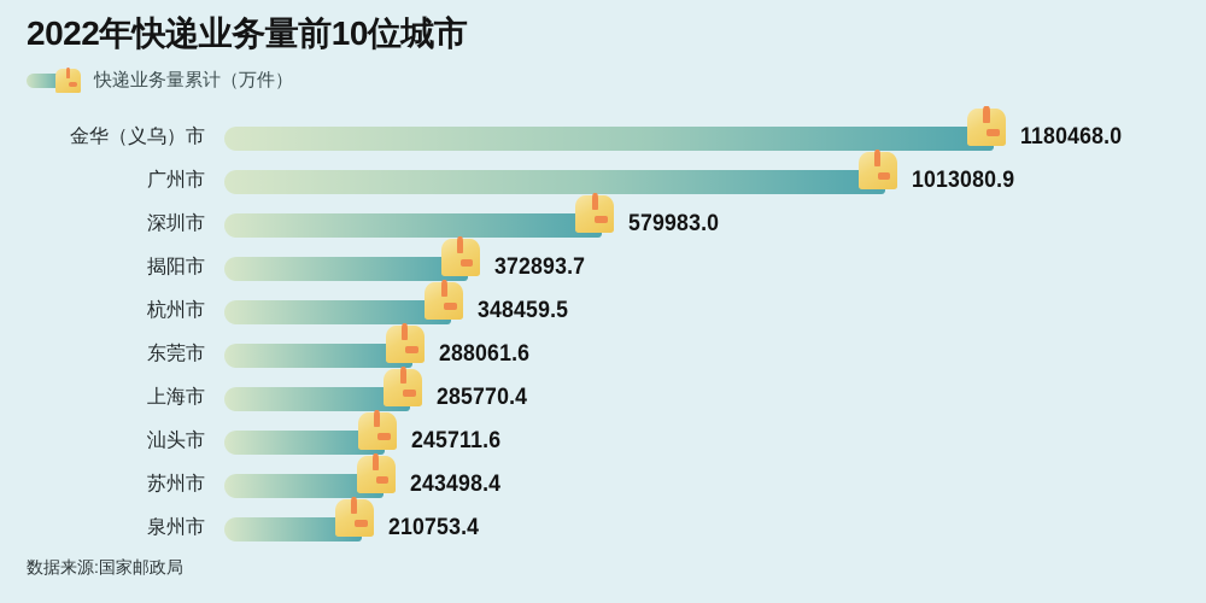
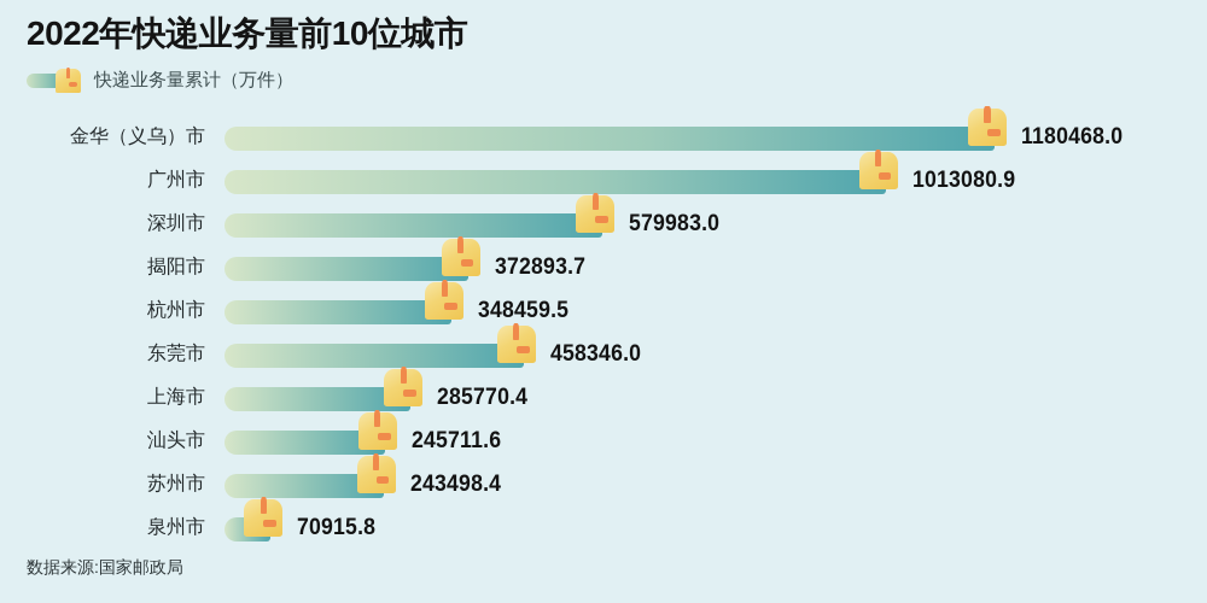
东莞市: 288061.6 -> 458346.0
泉州市: 210753.4 -> 70915.8
